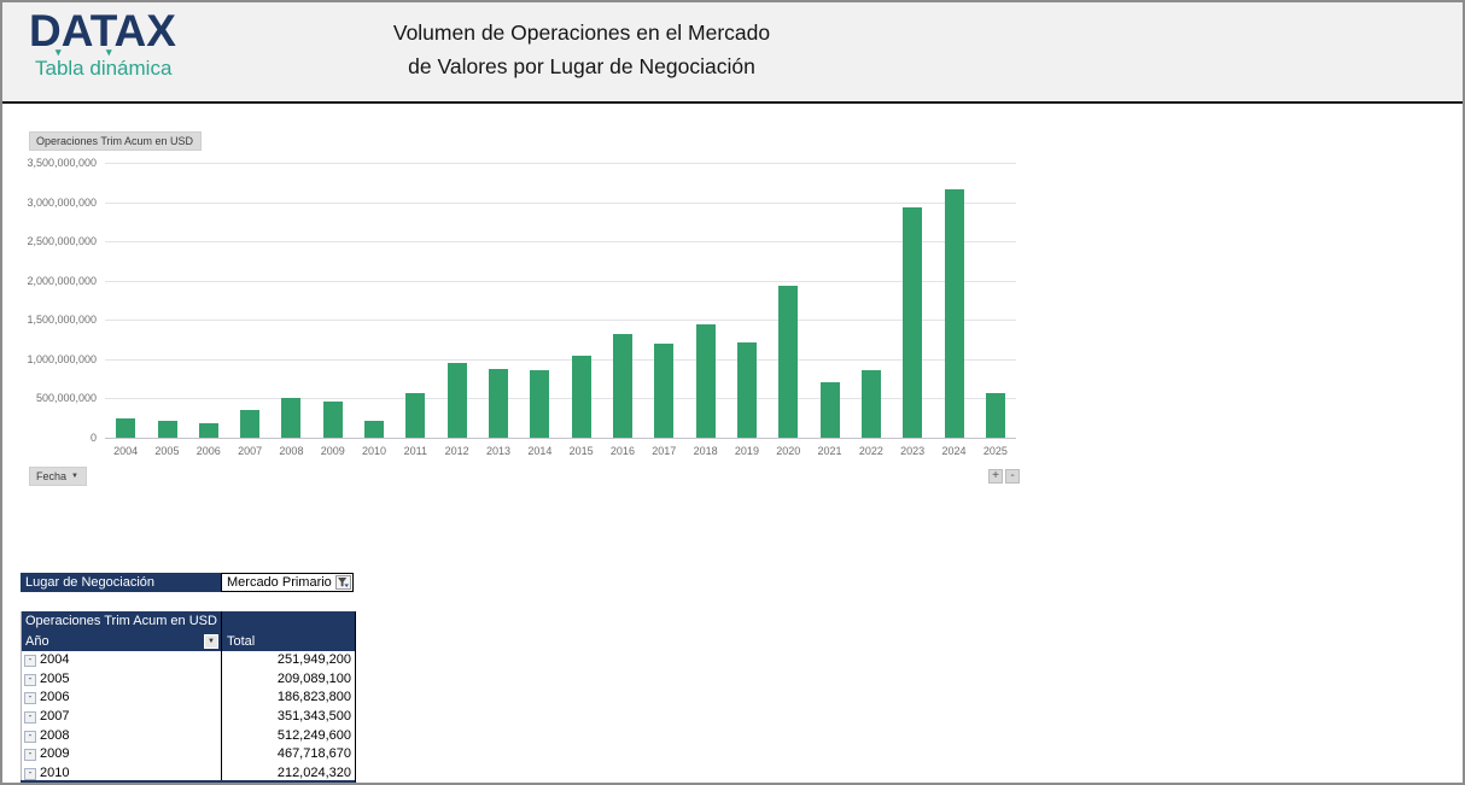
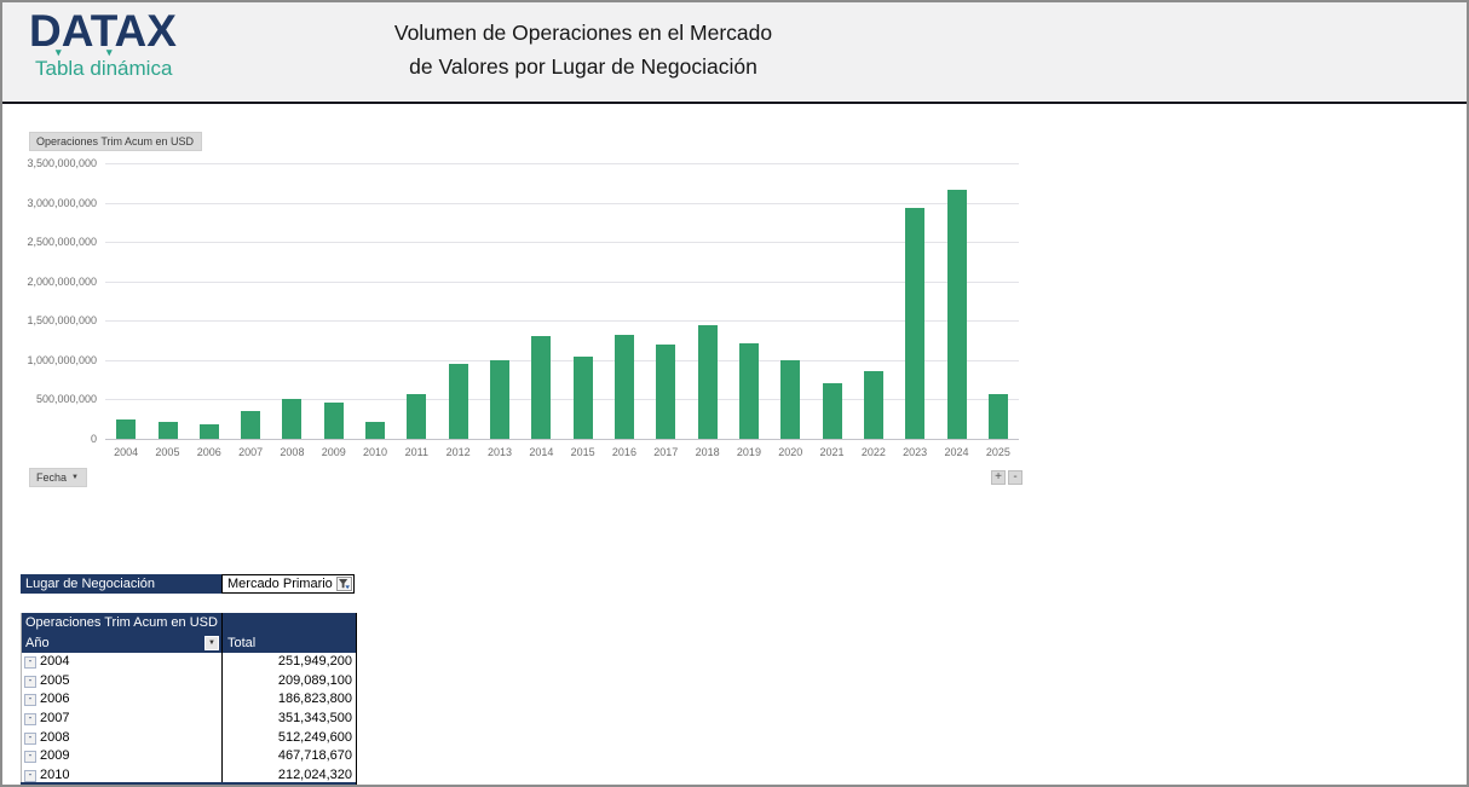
2013: 900000000 -> 1000000000
2014: 900000000 -> 1300000000
2020: 1900000000 -> 1000000000
